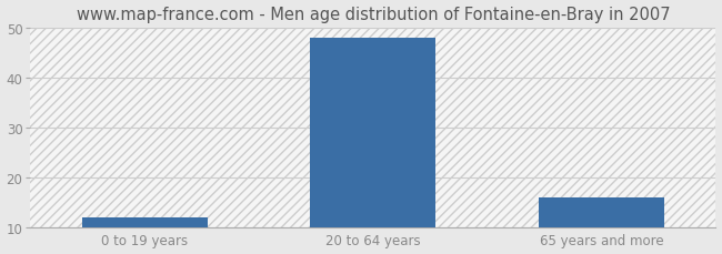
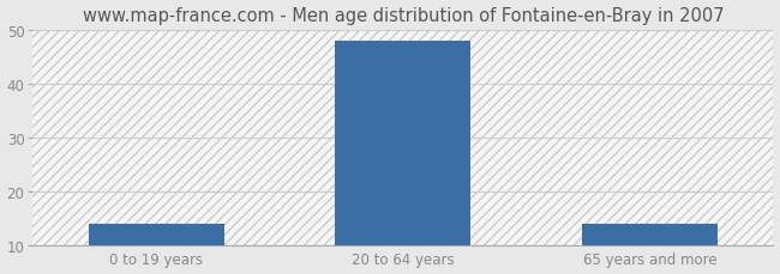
0 to 19 years: 12 -> 14
65 years and more: 16 -> 14
